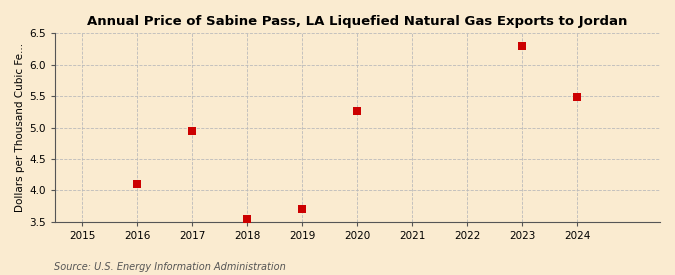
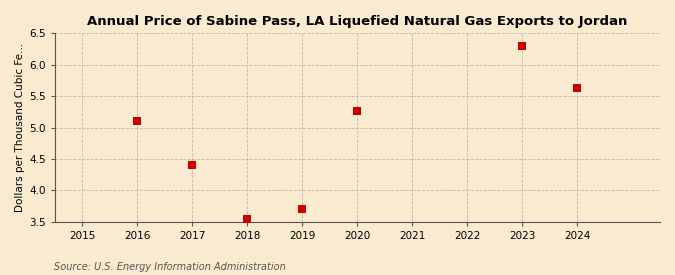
2016: 4.10 -> 5.10
2017: 4.94 -> 4.40
2024: 5.48 -> 5.63
